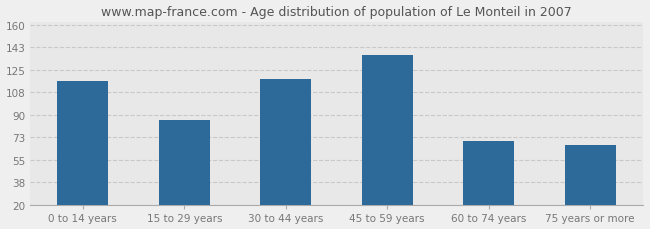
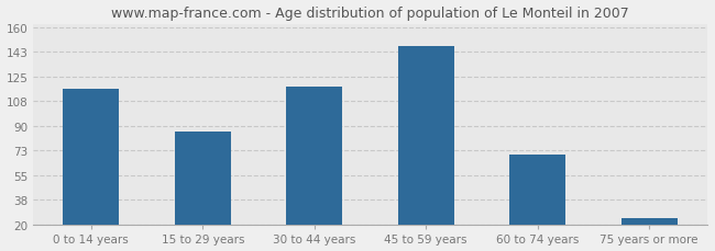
45 to 59 years: 137 -> 147
75 years or more: 67 -> 25
